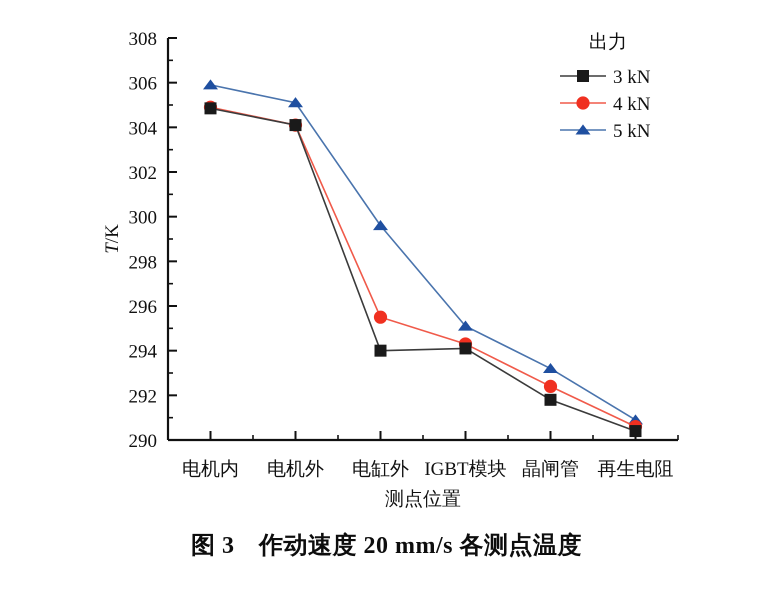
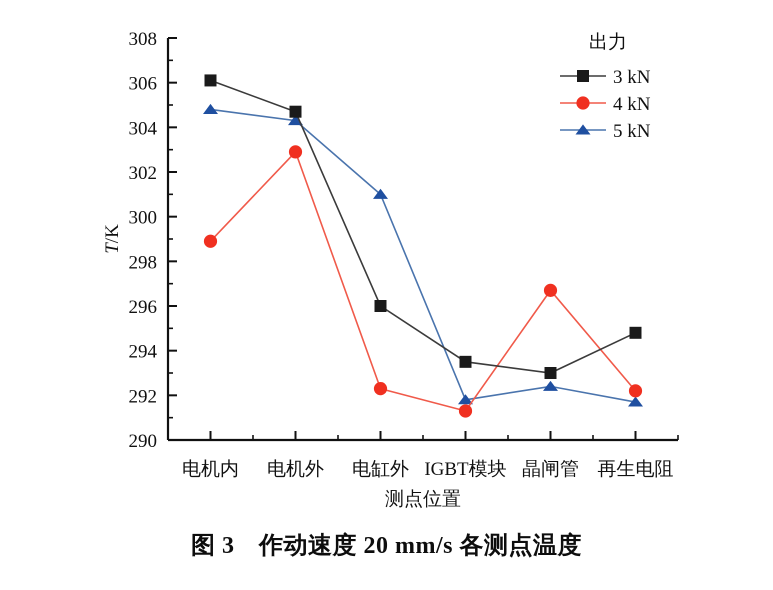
3 kN/电机内: 304.9 -> 306.1
4 kN/电机内: 304.9 -> 298.9
5 kN/电机内: 305.9 -> 304.8
3 kN/电机外: 304.1 -> 304.7
4 kN/电机外: 304.1 -> 302.9
5 kN/电机外: 305.1 -> 304.3
3 kN/电缸外: 294.0 -> 296.0
4 kN/电缸外: 295.5 -> 292.3
5 kN/电缸外: 299.6 -> 301.0
3 kN/IGBT模块: 294.1 -> 293.5
4 kN/IGBT模块: 294.3 -> 291.3
5 kN/IGBT模块: 295.1 -> 291.8
3 kN/晶闸管: 291.8 -> 293.0
4 kN/晶闸管: 292.4 -> 296.7
5 kN/晶闸管: 293.2 -> 292.4
3 kN/再生电阻: 290.4 -> 294.8
4 kN/再生电阻: 290.6 -> 292.2
5 kN/再生电阻: 290.9 -> 291.7
